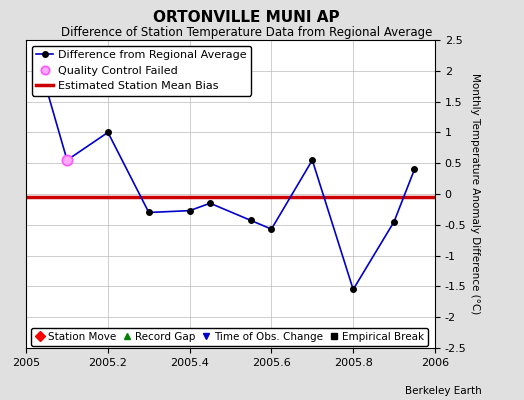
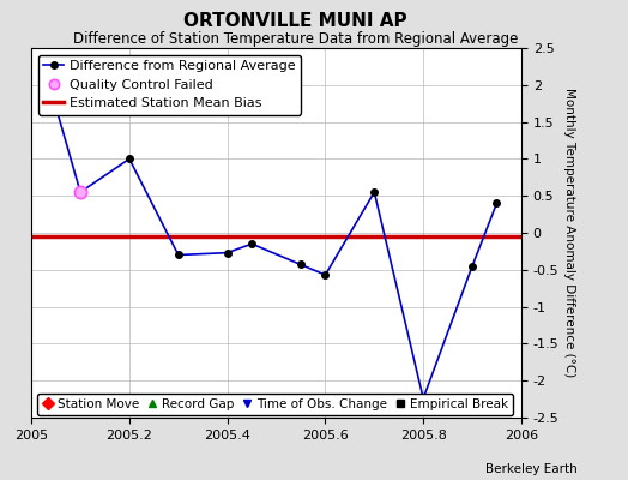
Time of Obs. Change/2005.8: -1.55 -> -2.24
